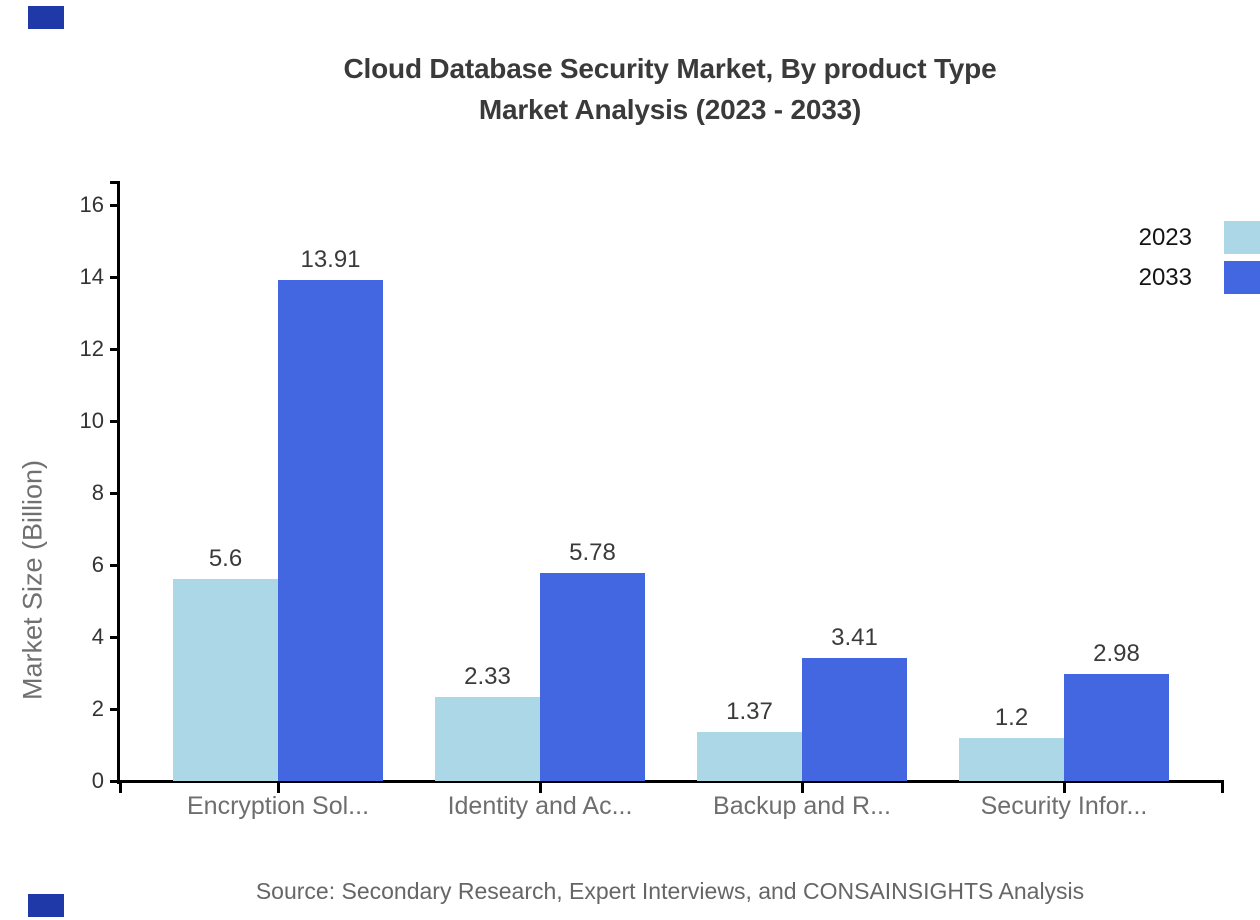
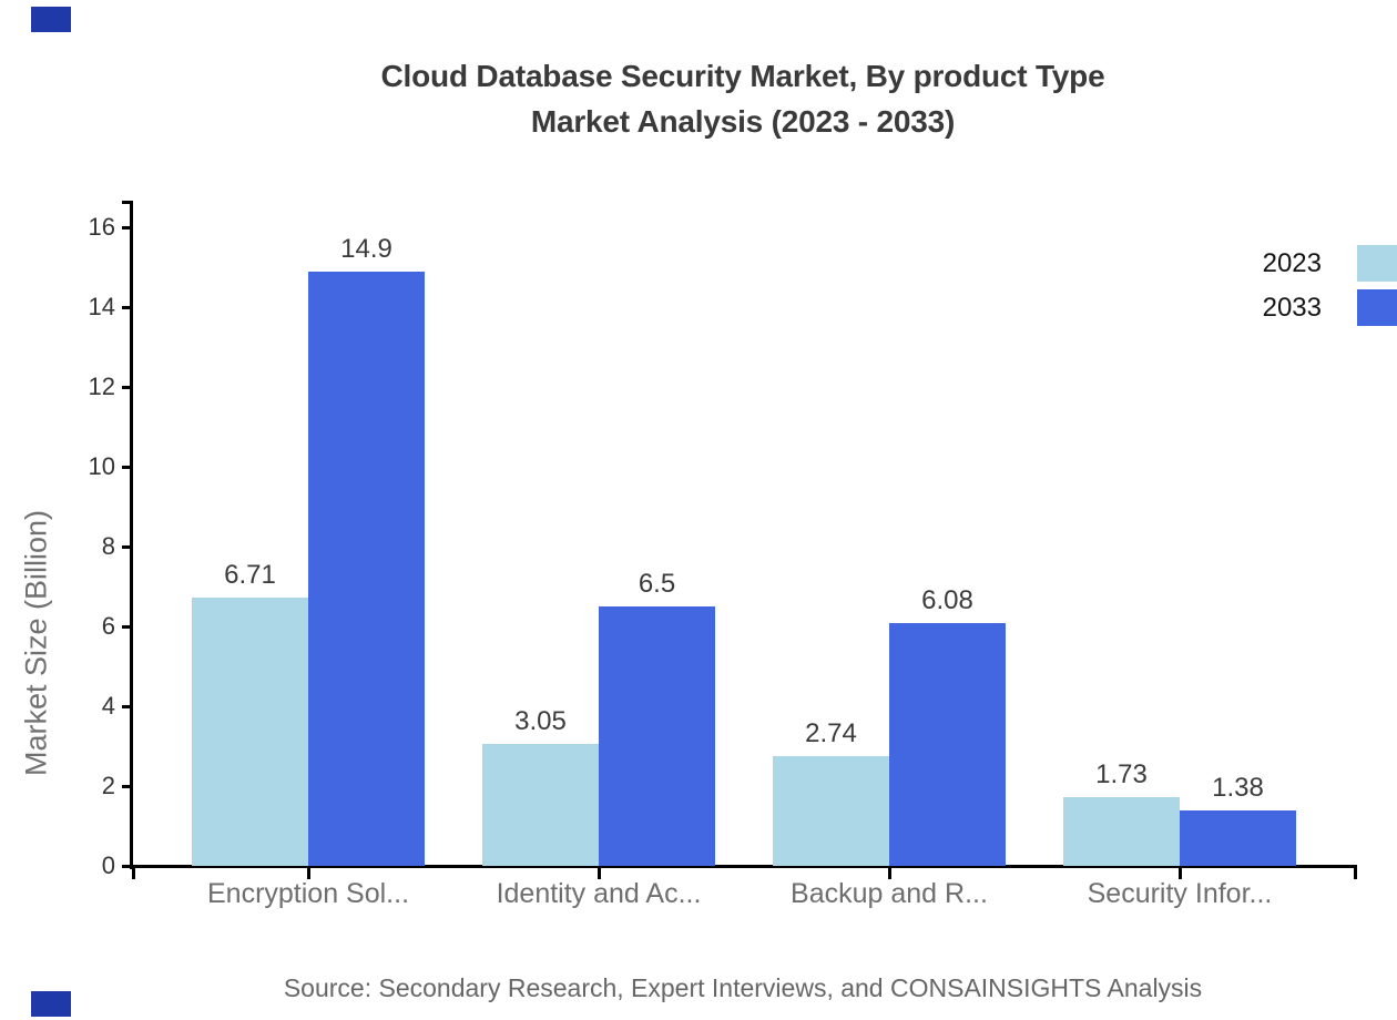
2023/Encryption Sol...: 5.6 -> 6.71
2033/Encryption Sol...: 13.91 -> 14.9
2023/Identity and Ac...: 2.33 -> 3.05
2033/Identity and Ac...: 5.78 -> 6.5
2023/Backup and R...: 1.37 -> 2.74
2033/Backup and R...: 3.41 -> 6.08
2023/Security Infor...: 1.2 -> 1.73
2033/Security Infor...: 2.98 -> 1.38
